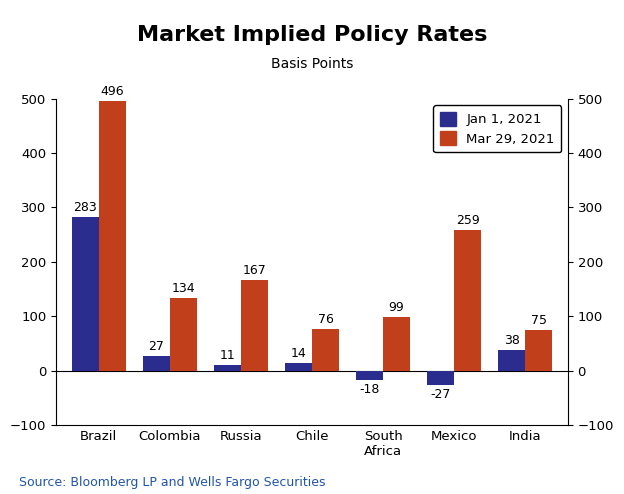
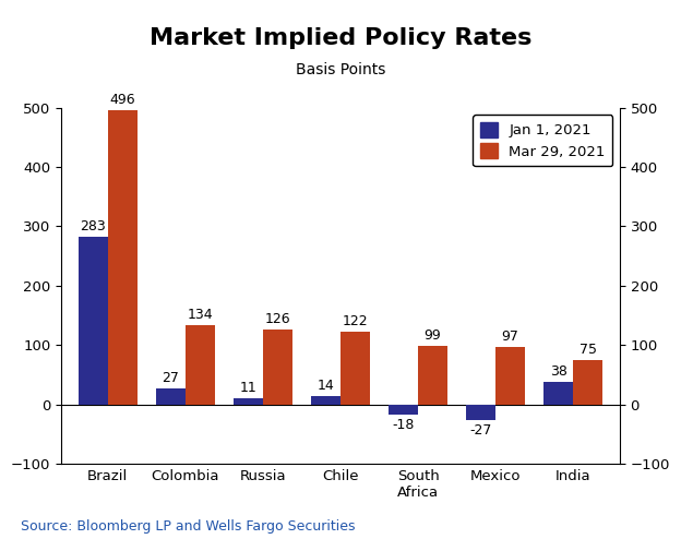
Mar 29, 2021/Russia: 167 -> 126
Mar 29, 2021/Chile: 76 -> 122
Mar 29, 2021/Mexico: 259 -> 97
